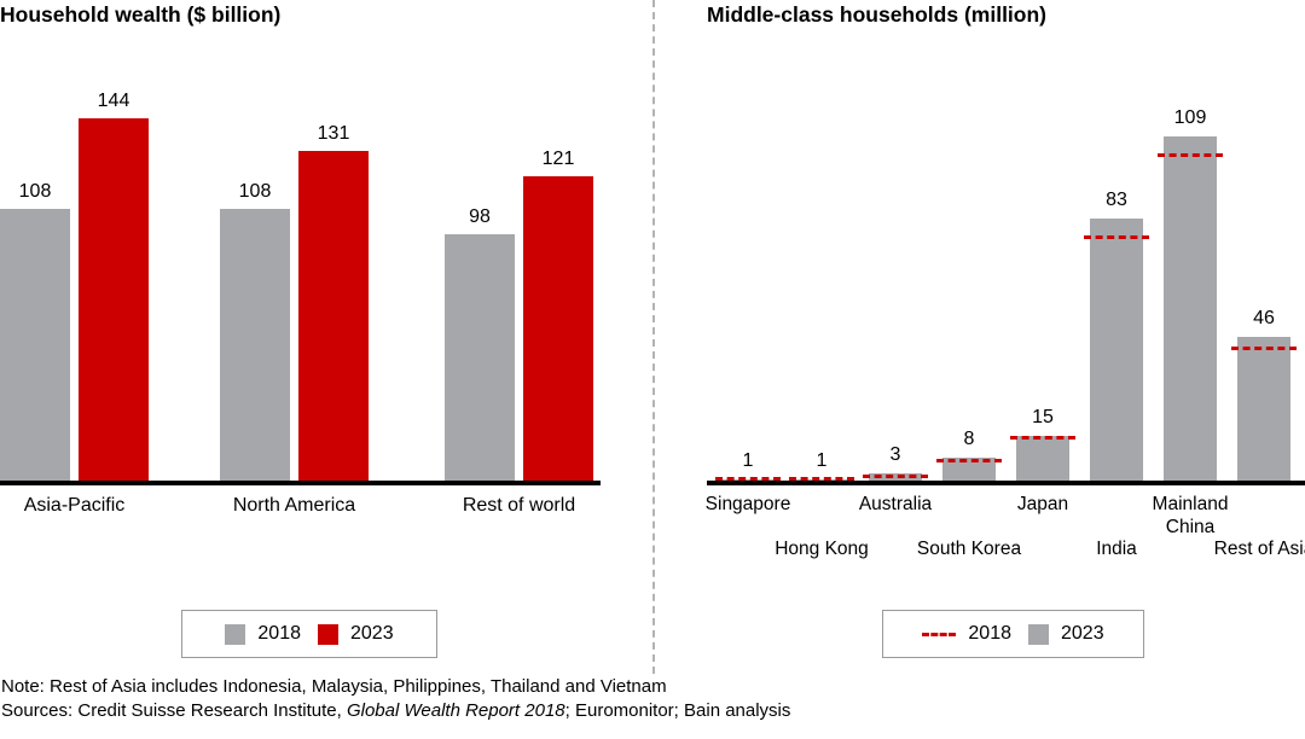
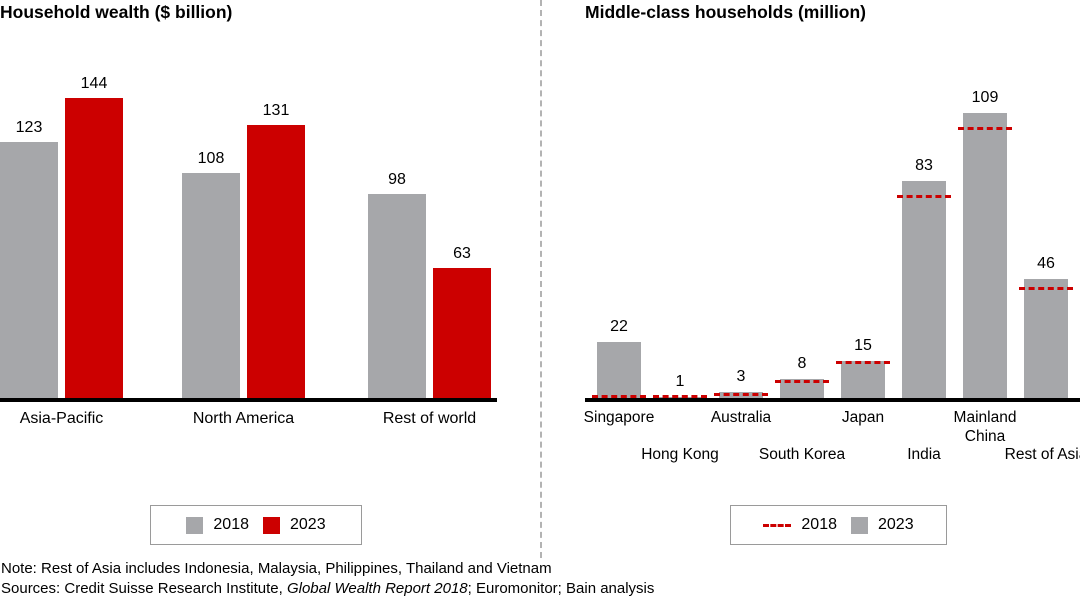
Household wealth ($ billion)/2018/Asia-Pacific: 108 -> 123
Household wealth ($ billion)/2023/Rest of world: 121 -> 63
Middle-class households (million)/2023/Singapore: 1 -> 22
